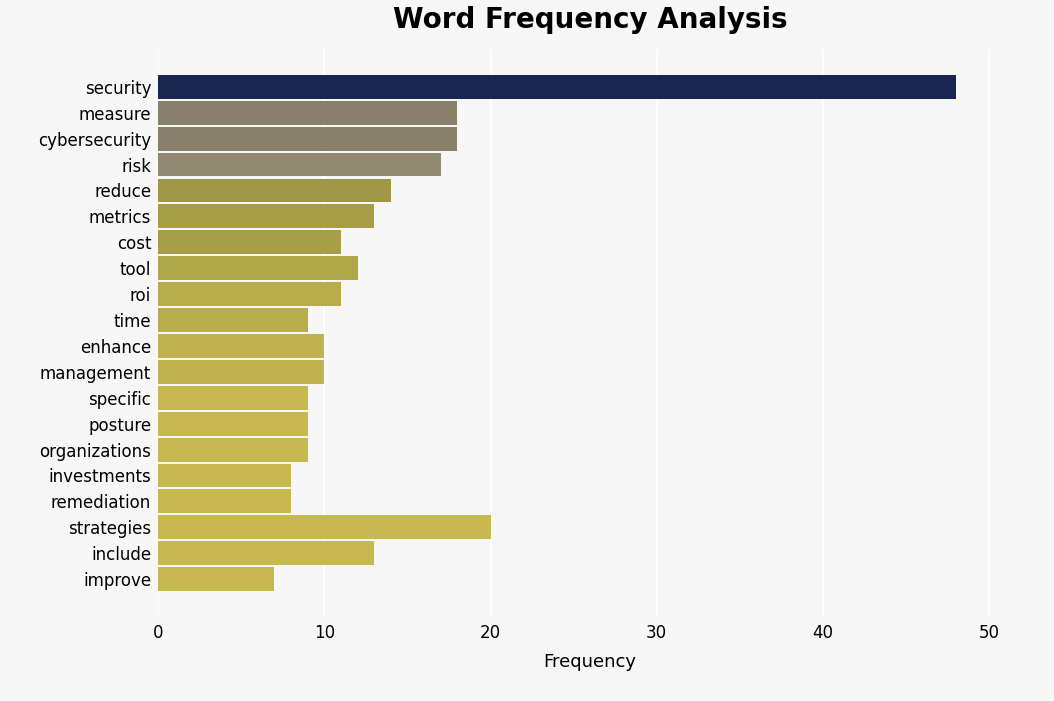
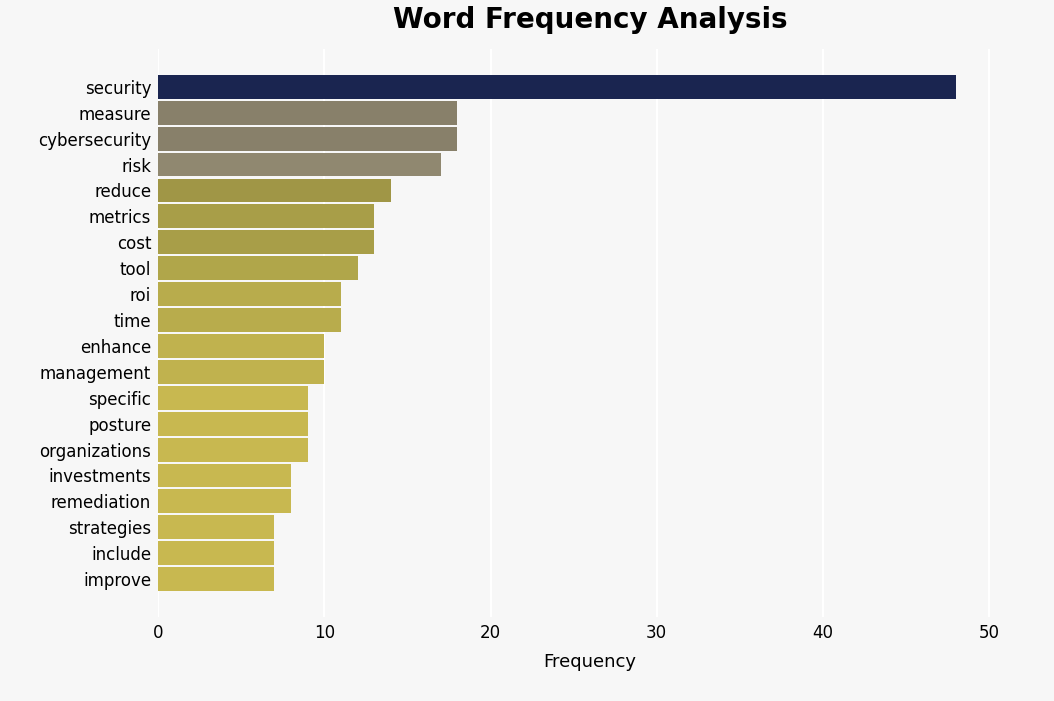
cost: 11 -> 13
time: 9 -> 11
strategies: 20 -> 7
include: 13 -> 7
